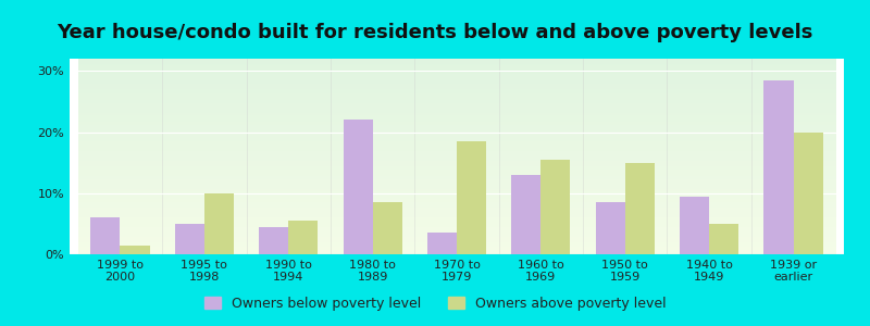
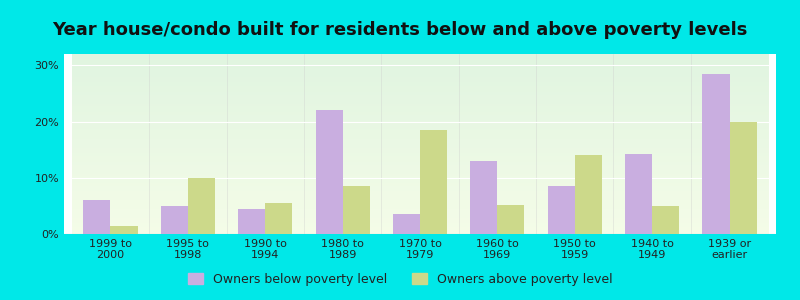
Owners above poverty level/1960 to 1969: 15.5% -> 5.2%
Owners above poverty level/1950 to 1959: 15.0% -> 14.0%
Owners below poverty level/1940 to 1949: 9.5% -> 14.2%
